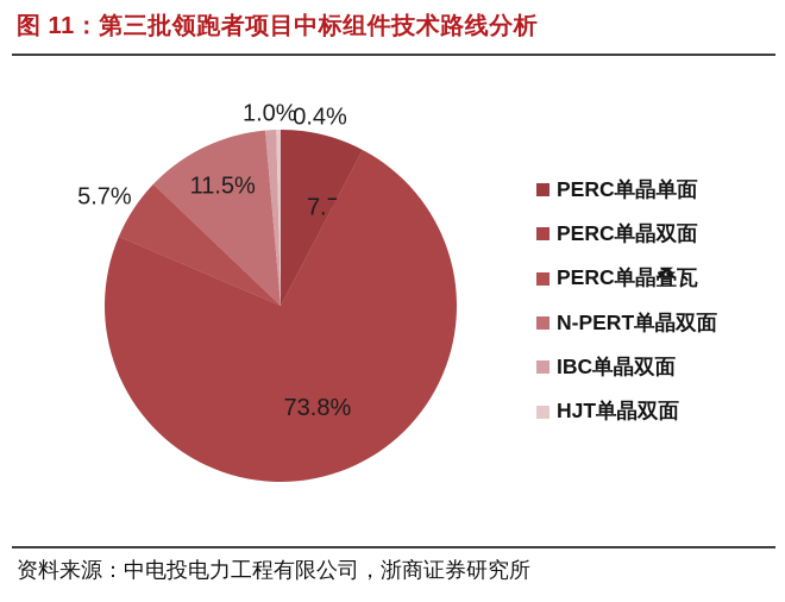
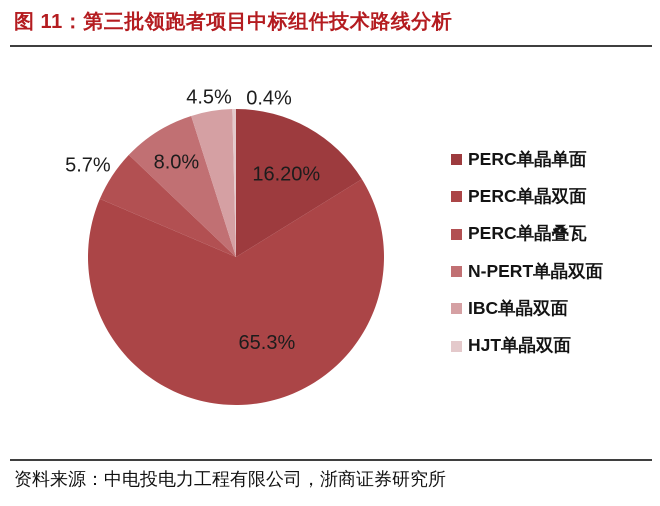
PERC单晶单面: 7.70% -> 16.20%
PERC单晶双面: 73.8% -> 65.3%
N-PERT单晶双面: 11.5% -> 8.0%
IBC单晶双面: 1.0% -> 4.5%
